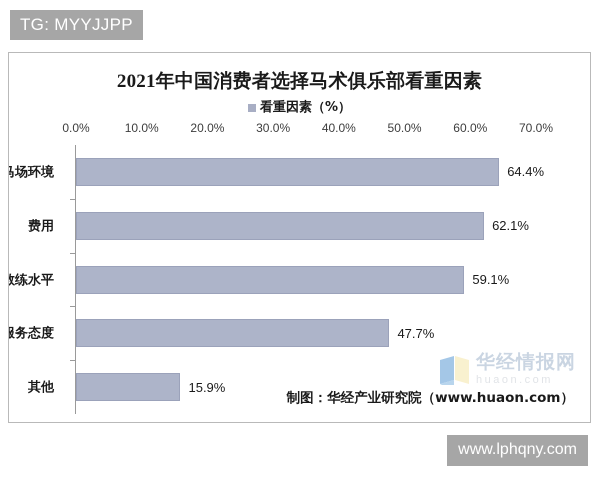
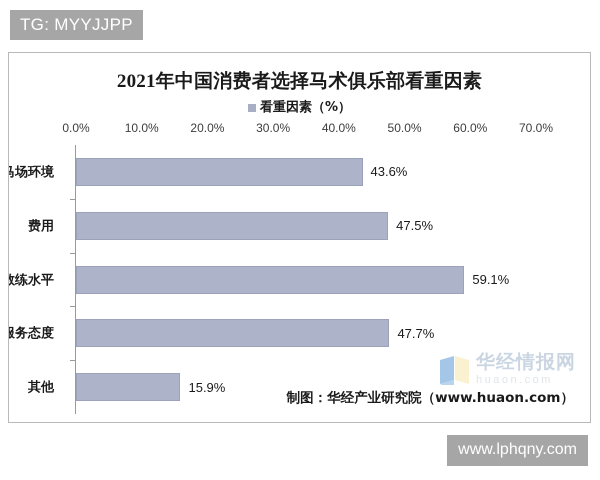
马场环境: 64.4% -> 43.6%
费用: 62.1% -> 47.5%
